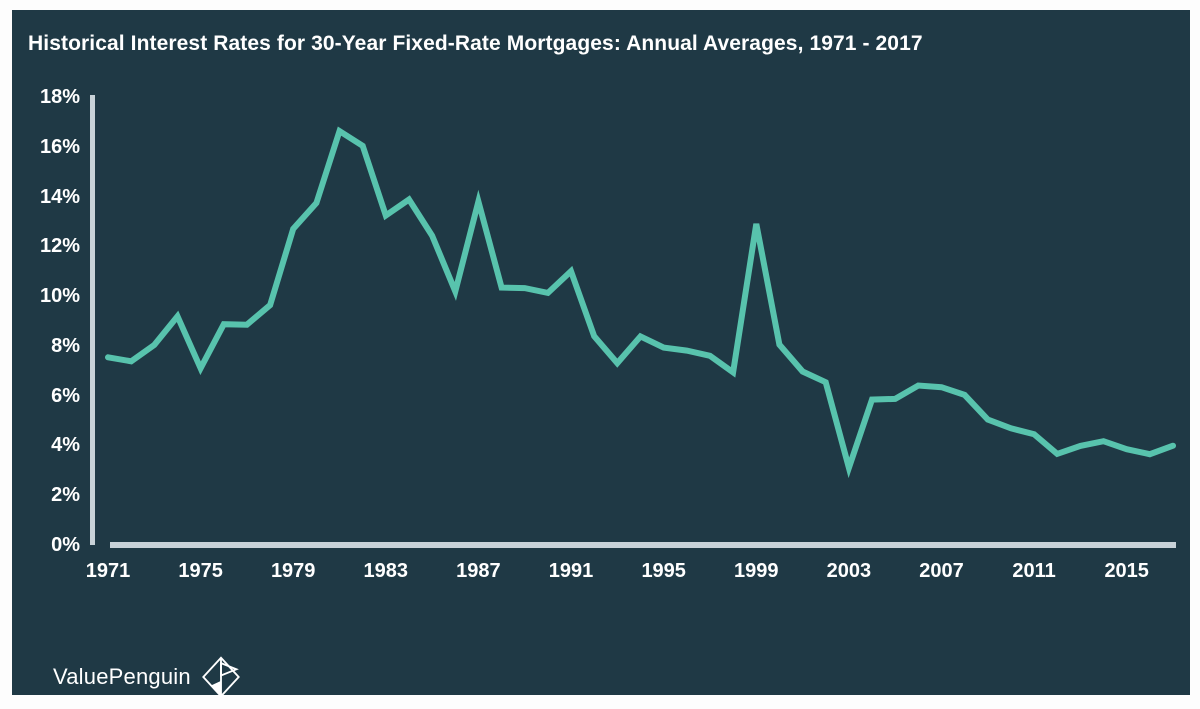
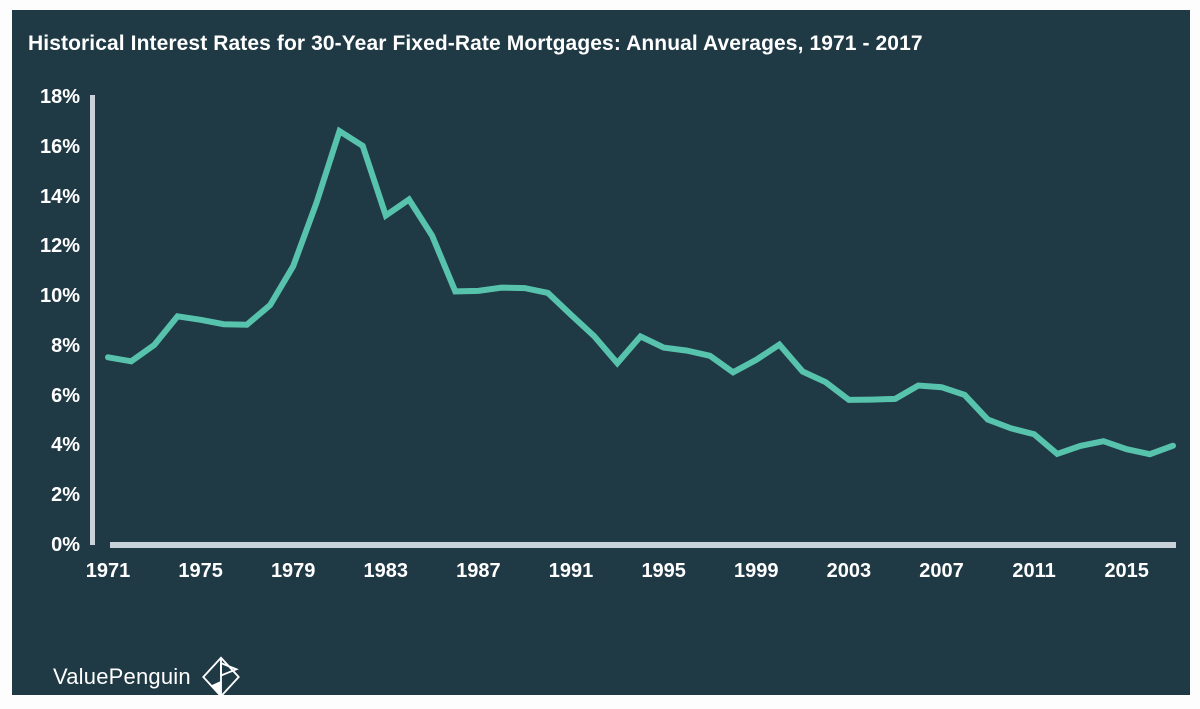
1975: 7.1% -> 9.1%
1979: 12.7% -> 11.2%
1987: 13.8% -> 10.2%
1991: 11.0% -> 9.2%
1999: 12.9% -> 7.4%
2003: 3.1% -> 5.8%
